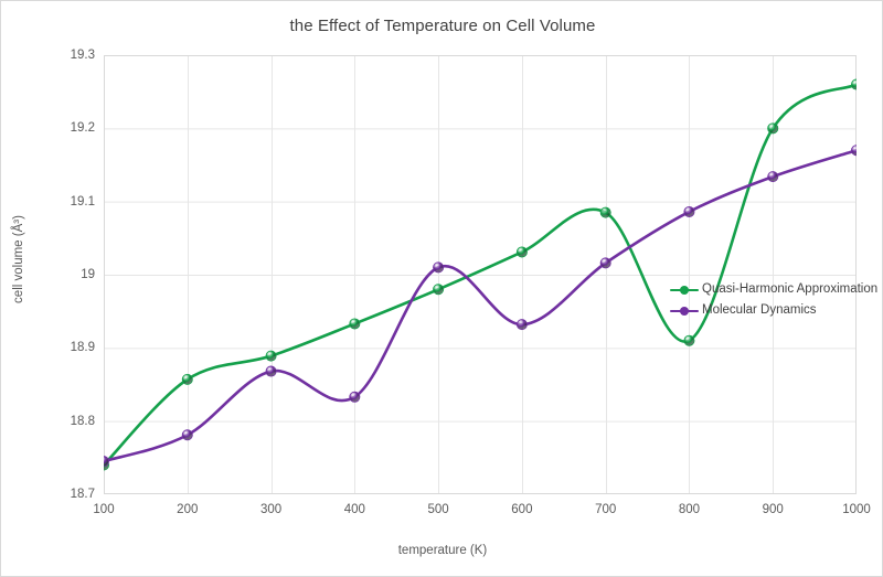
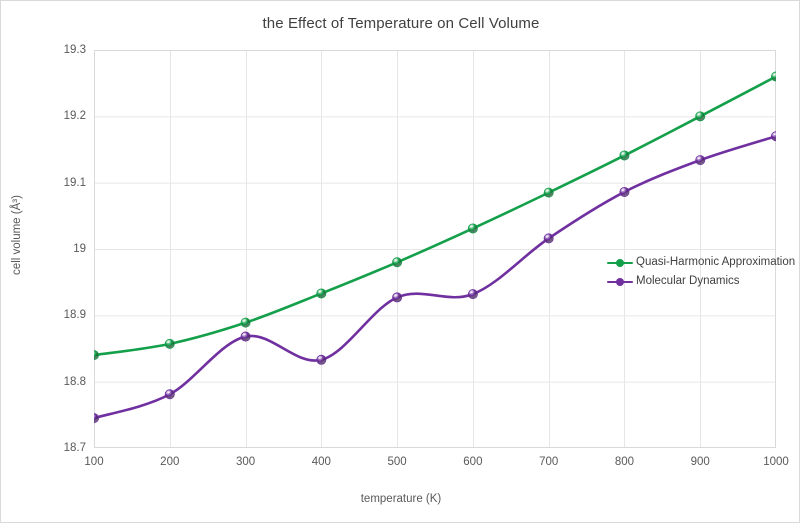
Quasi-Harmonic Approximation/100: 18.74 -> 18.84
Molecular Dynamics/500: 19.01 -> 18.93
Quasi-Harmonic Approximation/800: 18.91 -> 19.14
